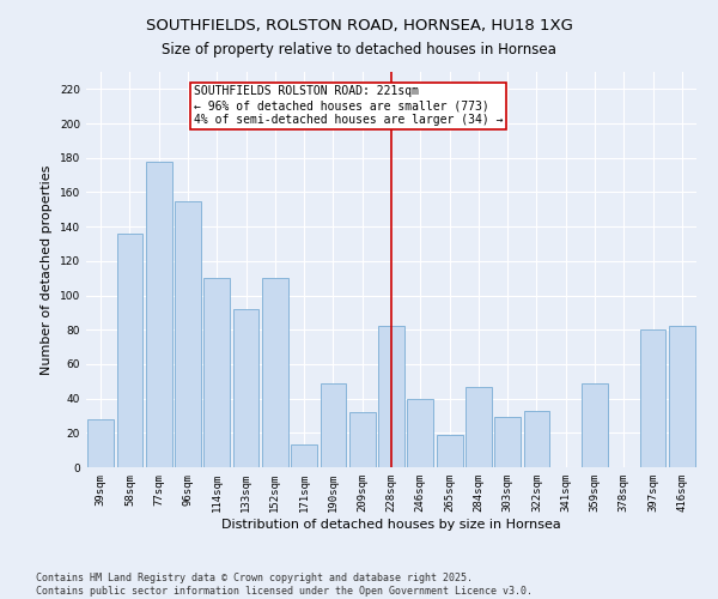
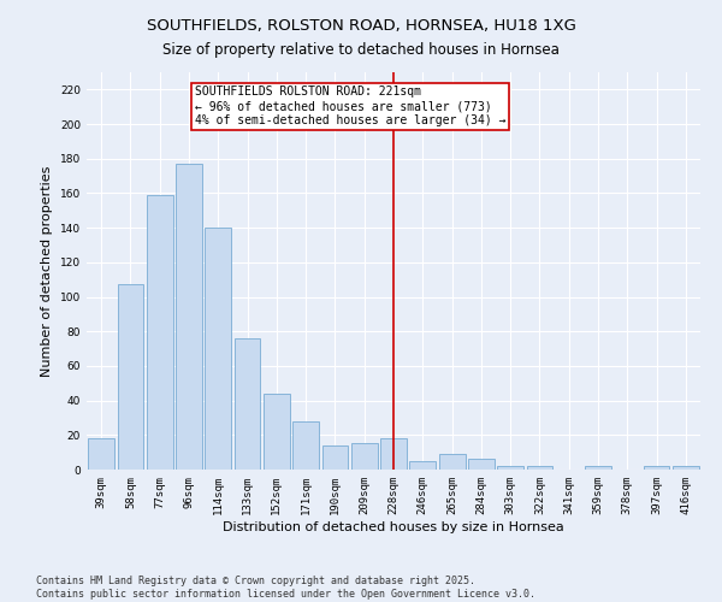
39sqm: 28 -> 18
58sqm: 136 -> 107
77sqm: 178 -> 159
96sqm: 155 -> 177
114sqm: 110 -> 140
133sqm: 92 -> 76
152sqm: 110 -> 44
171sqm: 13 -> 28
190sqm: 49 -> 14
209sqm: 32 -> 15
228sqm: 82 -> 18
246sqm: 40 -> 5
265sqm: 19 -> 9
284sqm: 47 -> 6
303sqm: 29 -> 2
322sqm: 33 -> 2
359sqm: 49 -> 2
397sqm: 80 -> 2
416sqm: 82 -> 2
